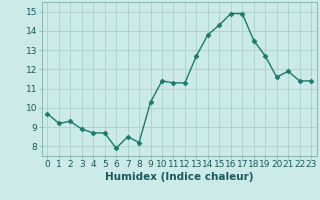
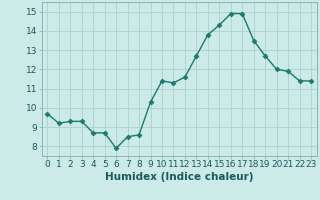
3: 8.9 -> 9.3
8: 8.2 -> 8.6
12: 11.3 -> 11.6
20: 11.6 -> 12.0
